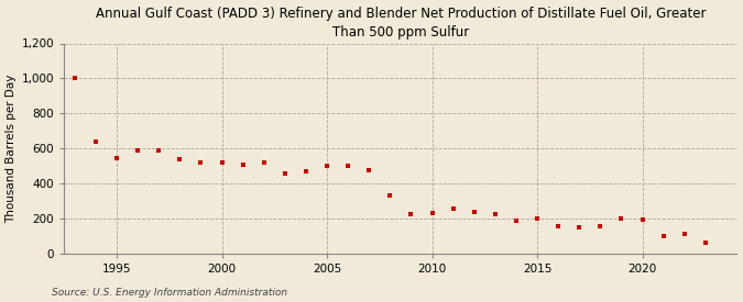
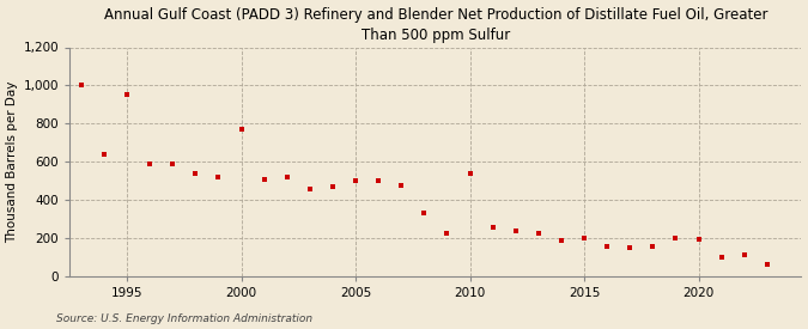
1995: 540 -> 950
2000: 520 -> 770
2010: 230 -> 540
